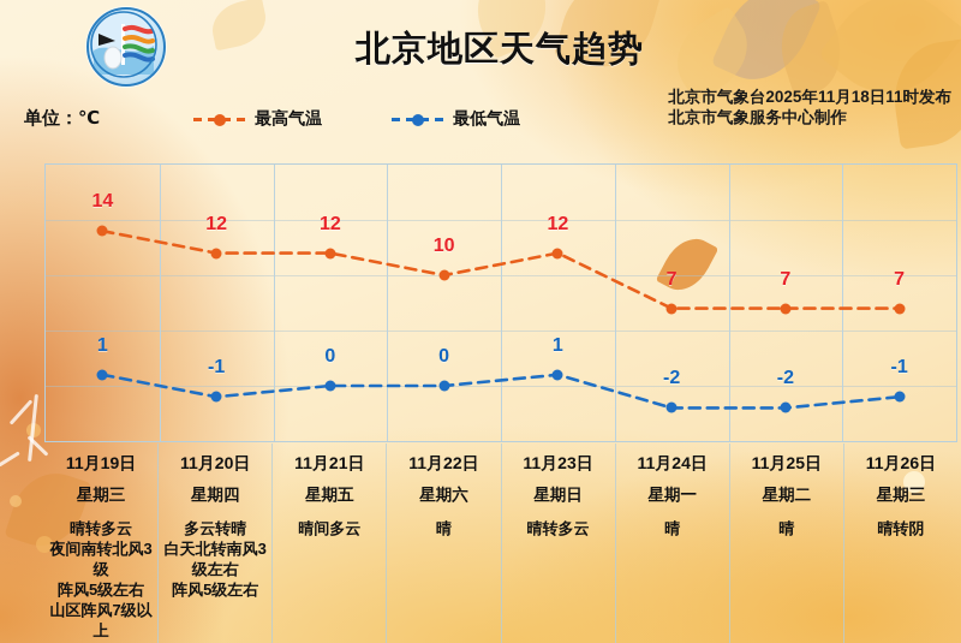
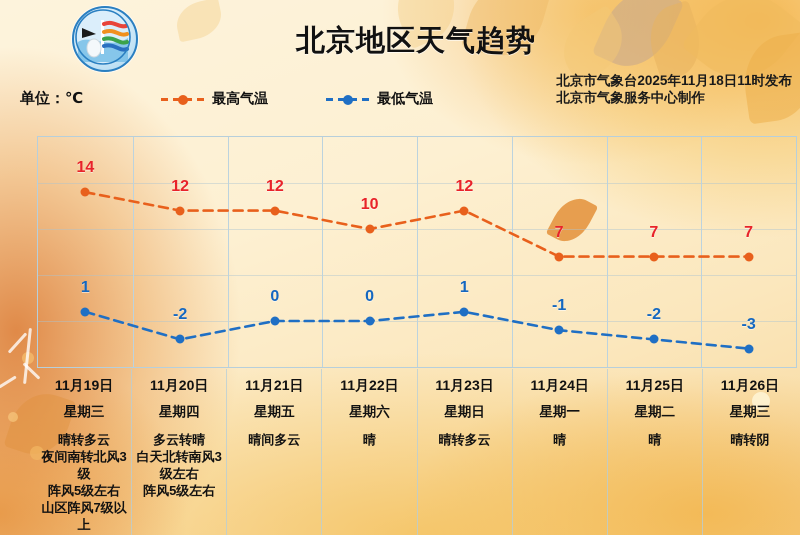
最低气温/11月20日: -1 -> -2
最低气温/11月24日: -2 -> -1
最低气温/11月26日: -1 -> -3
